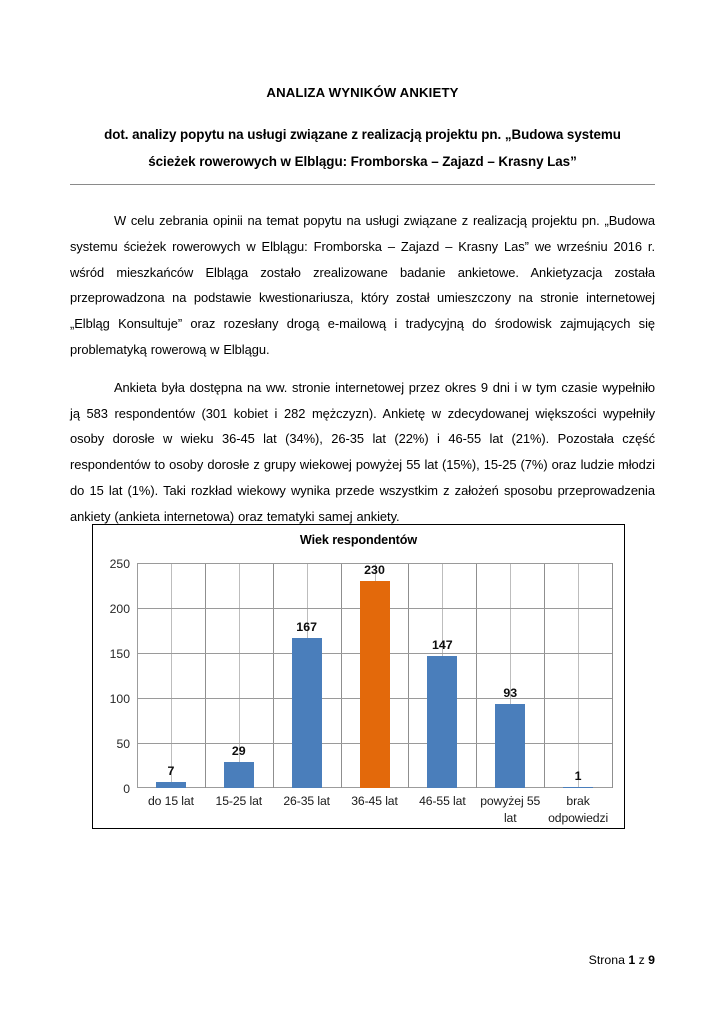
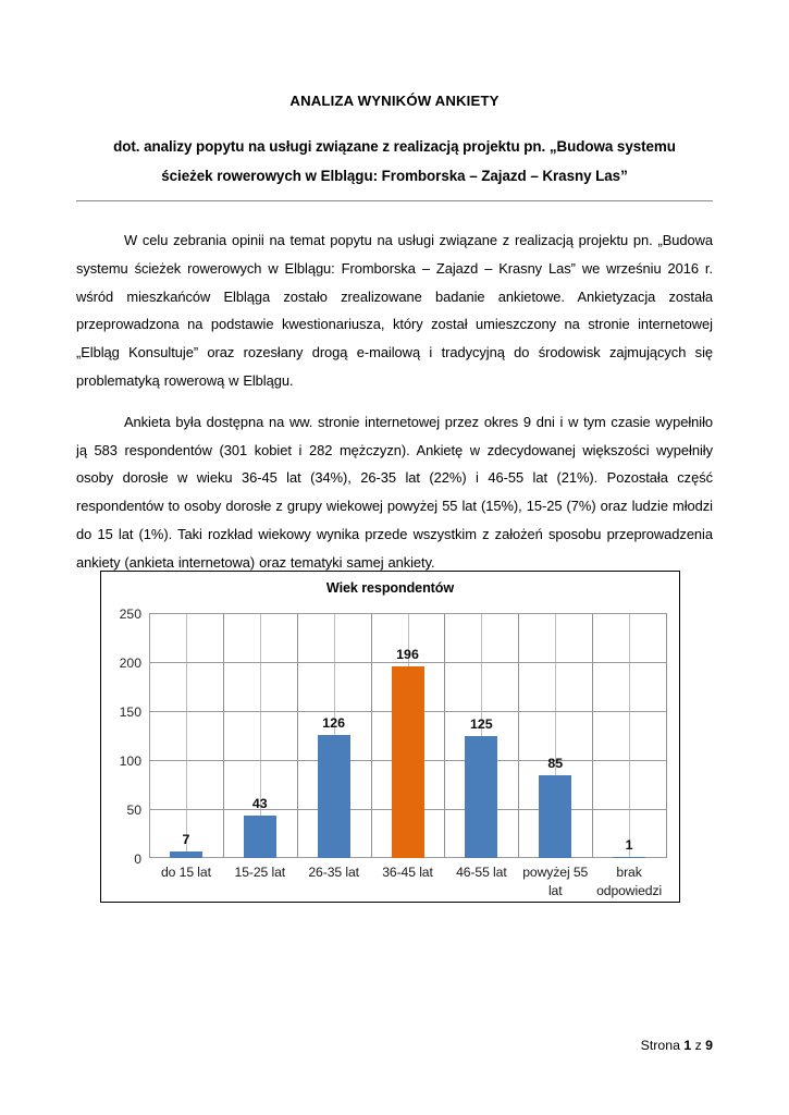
15-25 lat: 29 -> 43
26-35 lat: 167 -> 126
36-45 lat: 230 -> 196
46-55 lat: 147 -> 125
powyżej 55 lat: 93 -> 85
